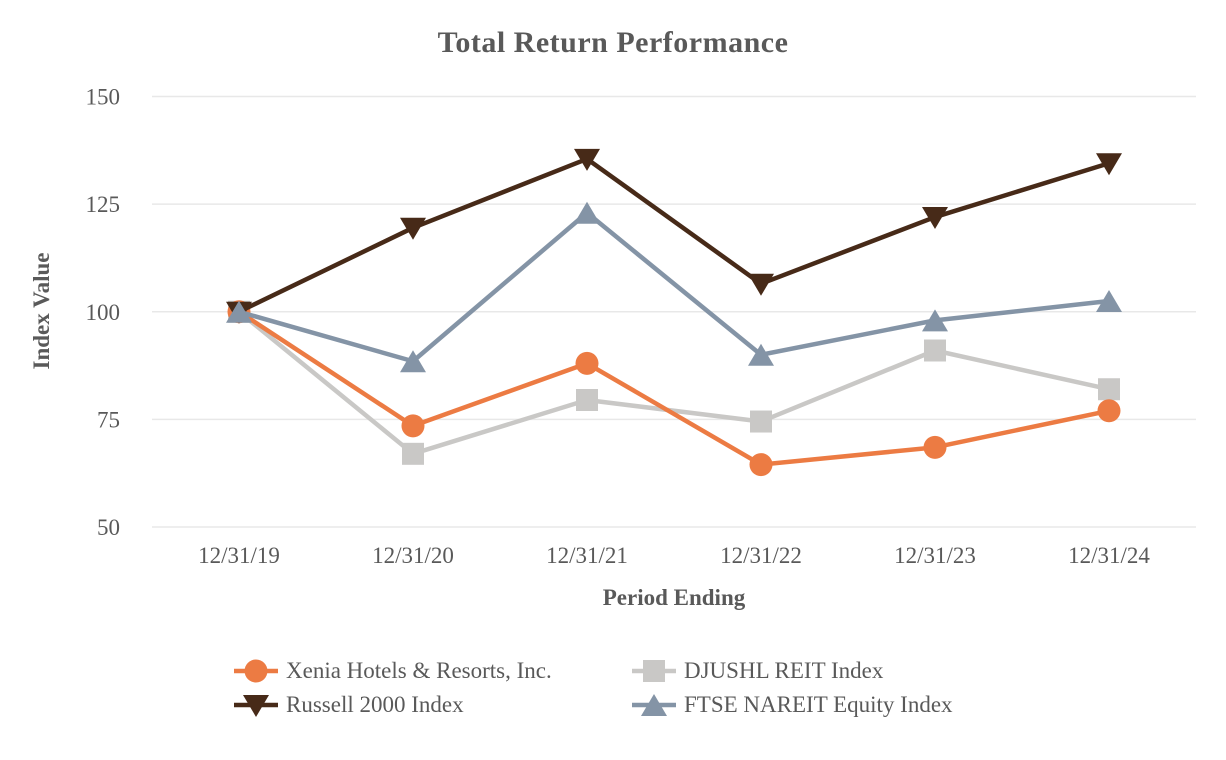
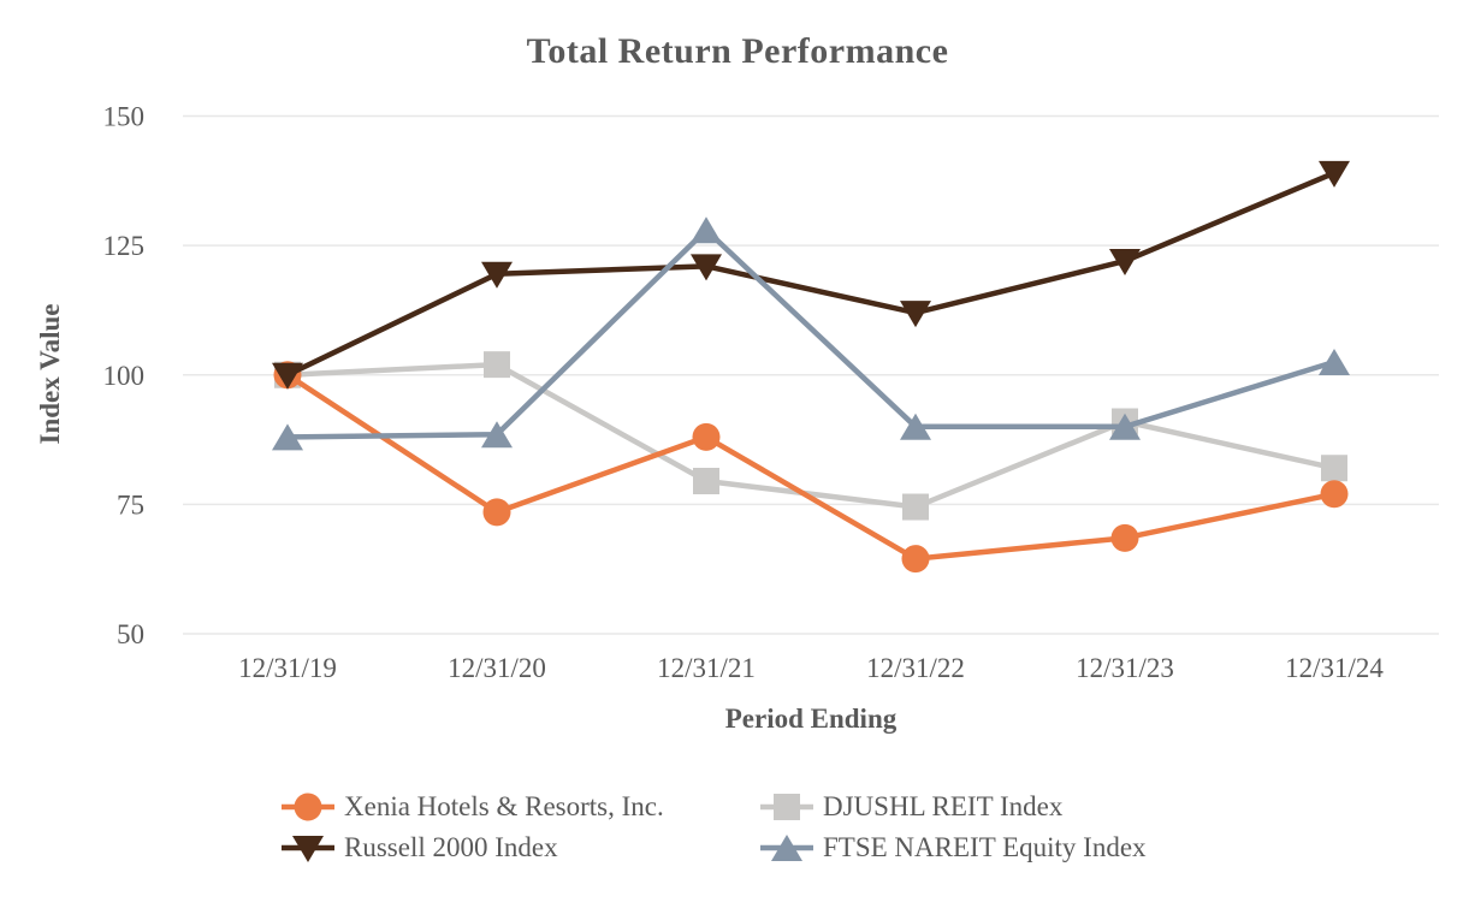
FTSE NAREIT Equity Index/12/31/19: 100 -> 88
DJUSHL REIT Index/12/31/20: 67 -> 102
Russell 2000 Index/12/31/21: 136 -> 121
FTSE NAREIT Equity Index/12/31/21: 123 -> 128
Russell 2000 Index/12/31/22: 106 -> 112
FTSE NAREIT Equity Index/12/31/23: 98 -> 90
Russell 2000 Index/12/31/24: 134 -> 139
